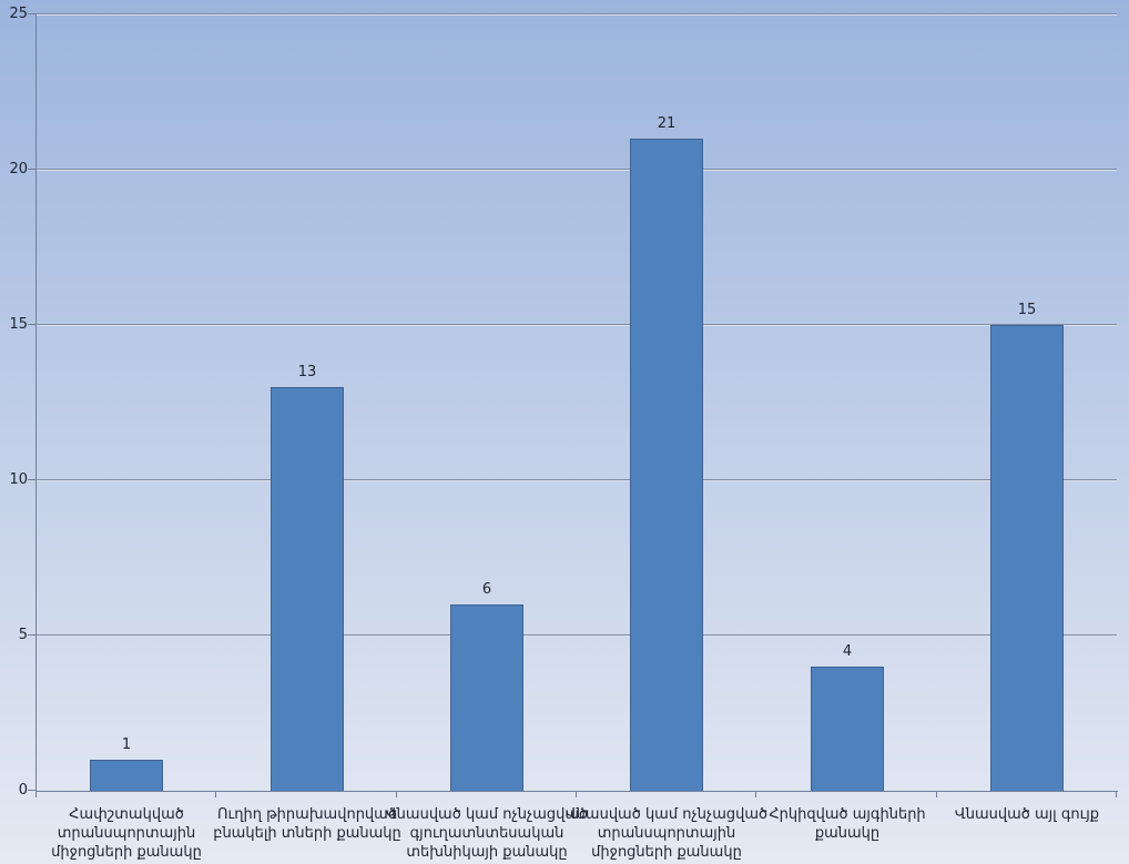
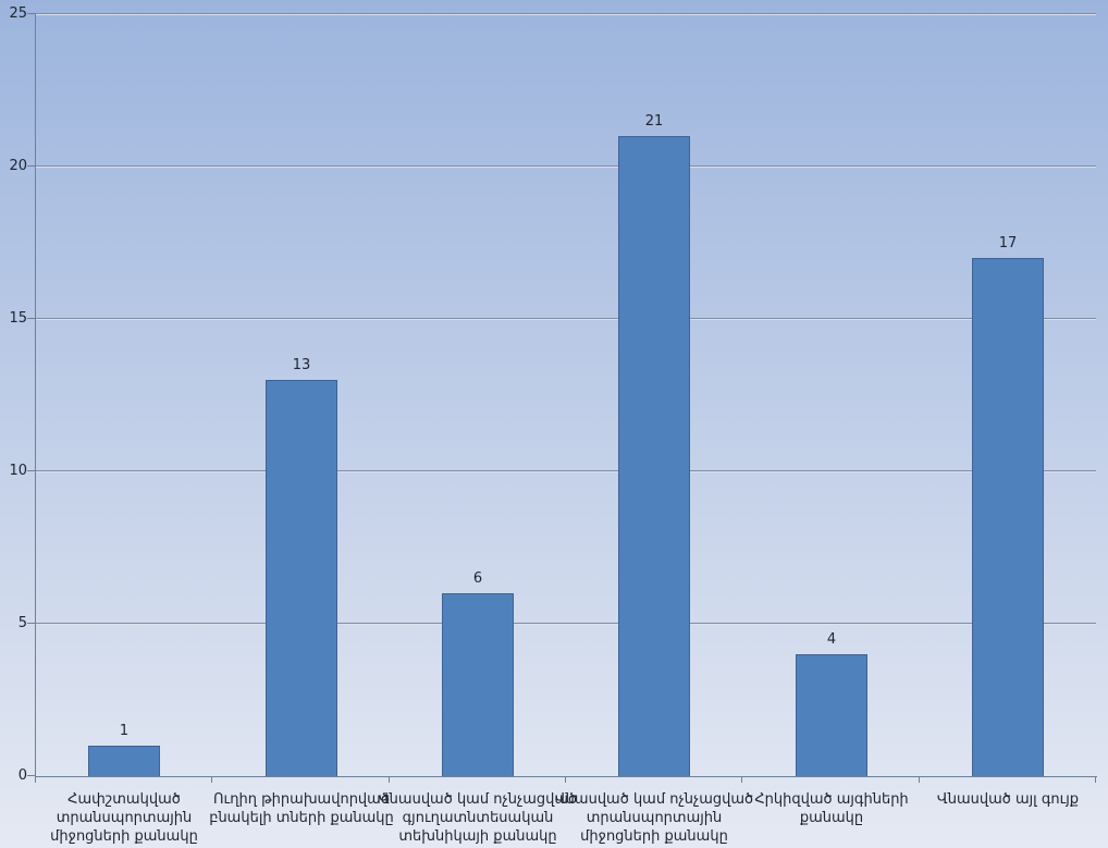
Վնասված այլ գույք: 15 -> 17
